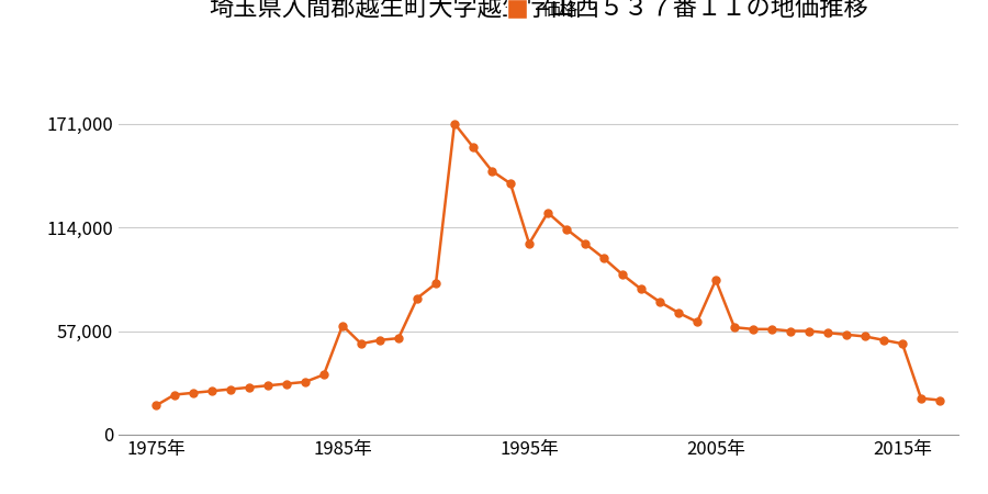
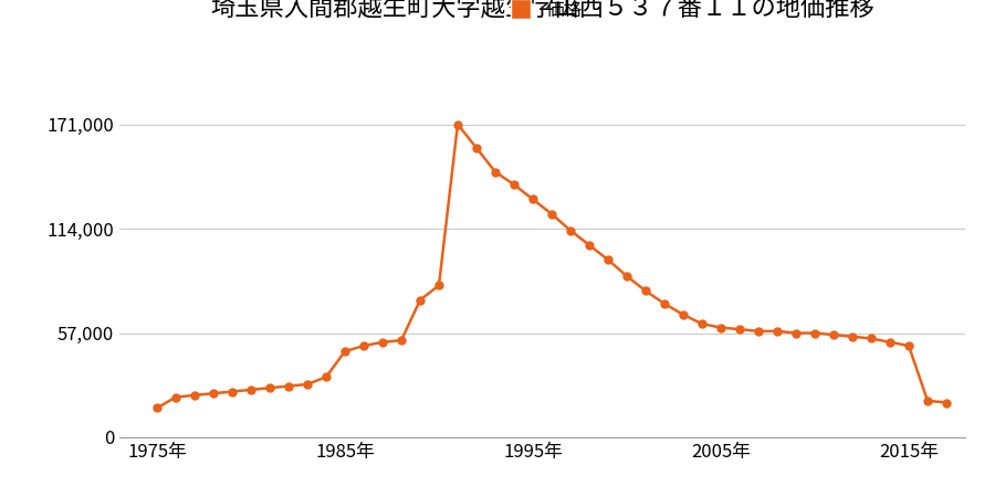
1985年: 60,000 -> 47,000
1995年: 105,000 -> 130,000
2005年: 85,000 -> 60,000
